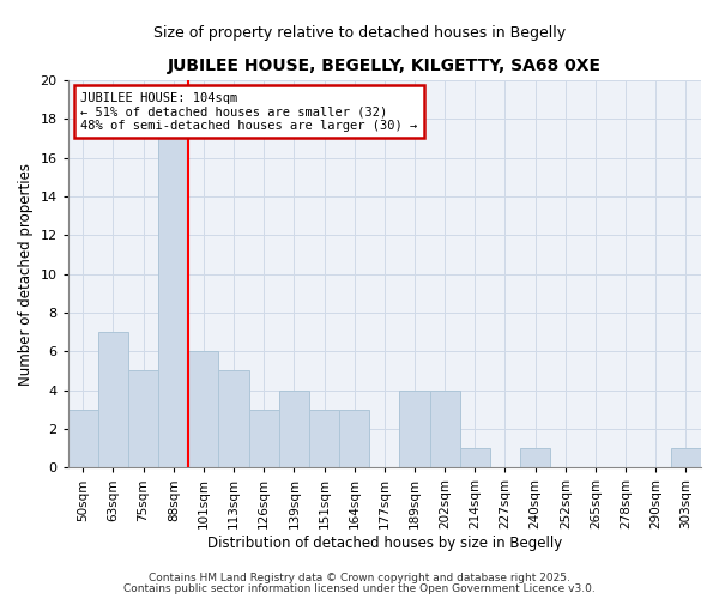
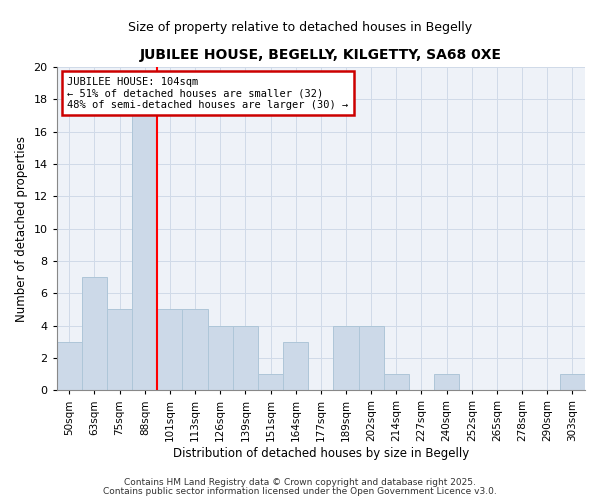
101sqm: 6 -> 5
126sqm: 3 -> 4
151sqm: 3 -> 1
